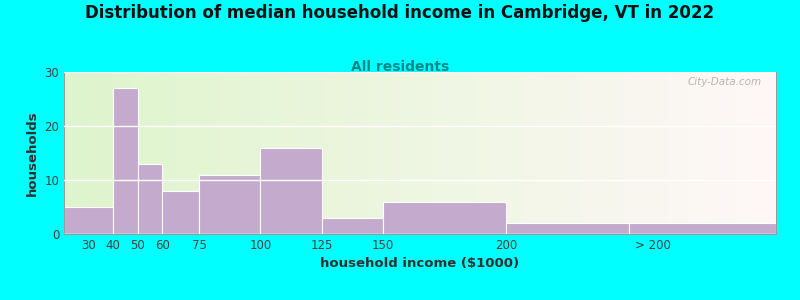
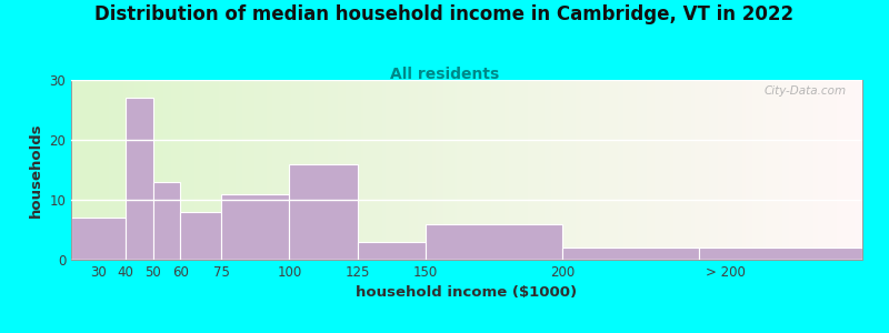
30: 5 -> 7
